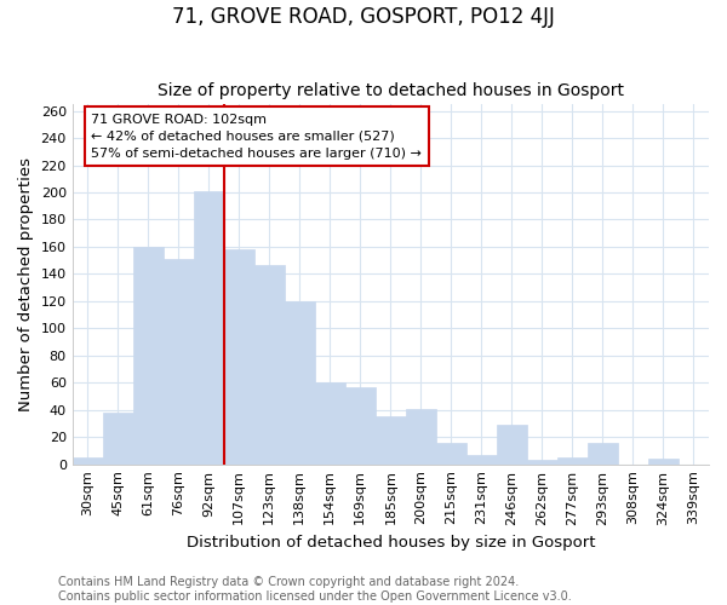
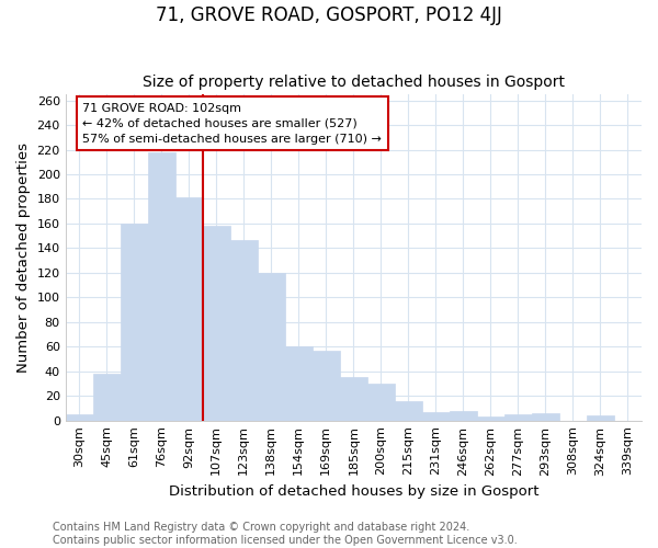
76sqm: 151 -> 218
92sqm: 201 -> 181
200sqm: 41 -> 30
246sqm: 29 -> 8
293sqm: 16 -> 6
